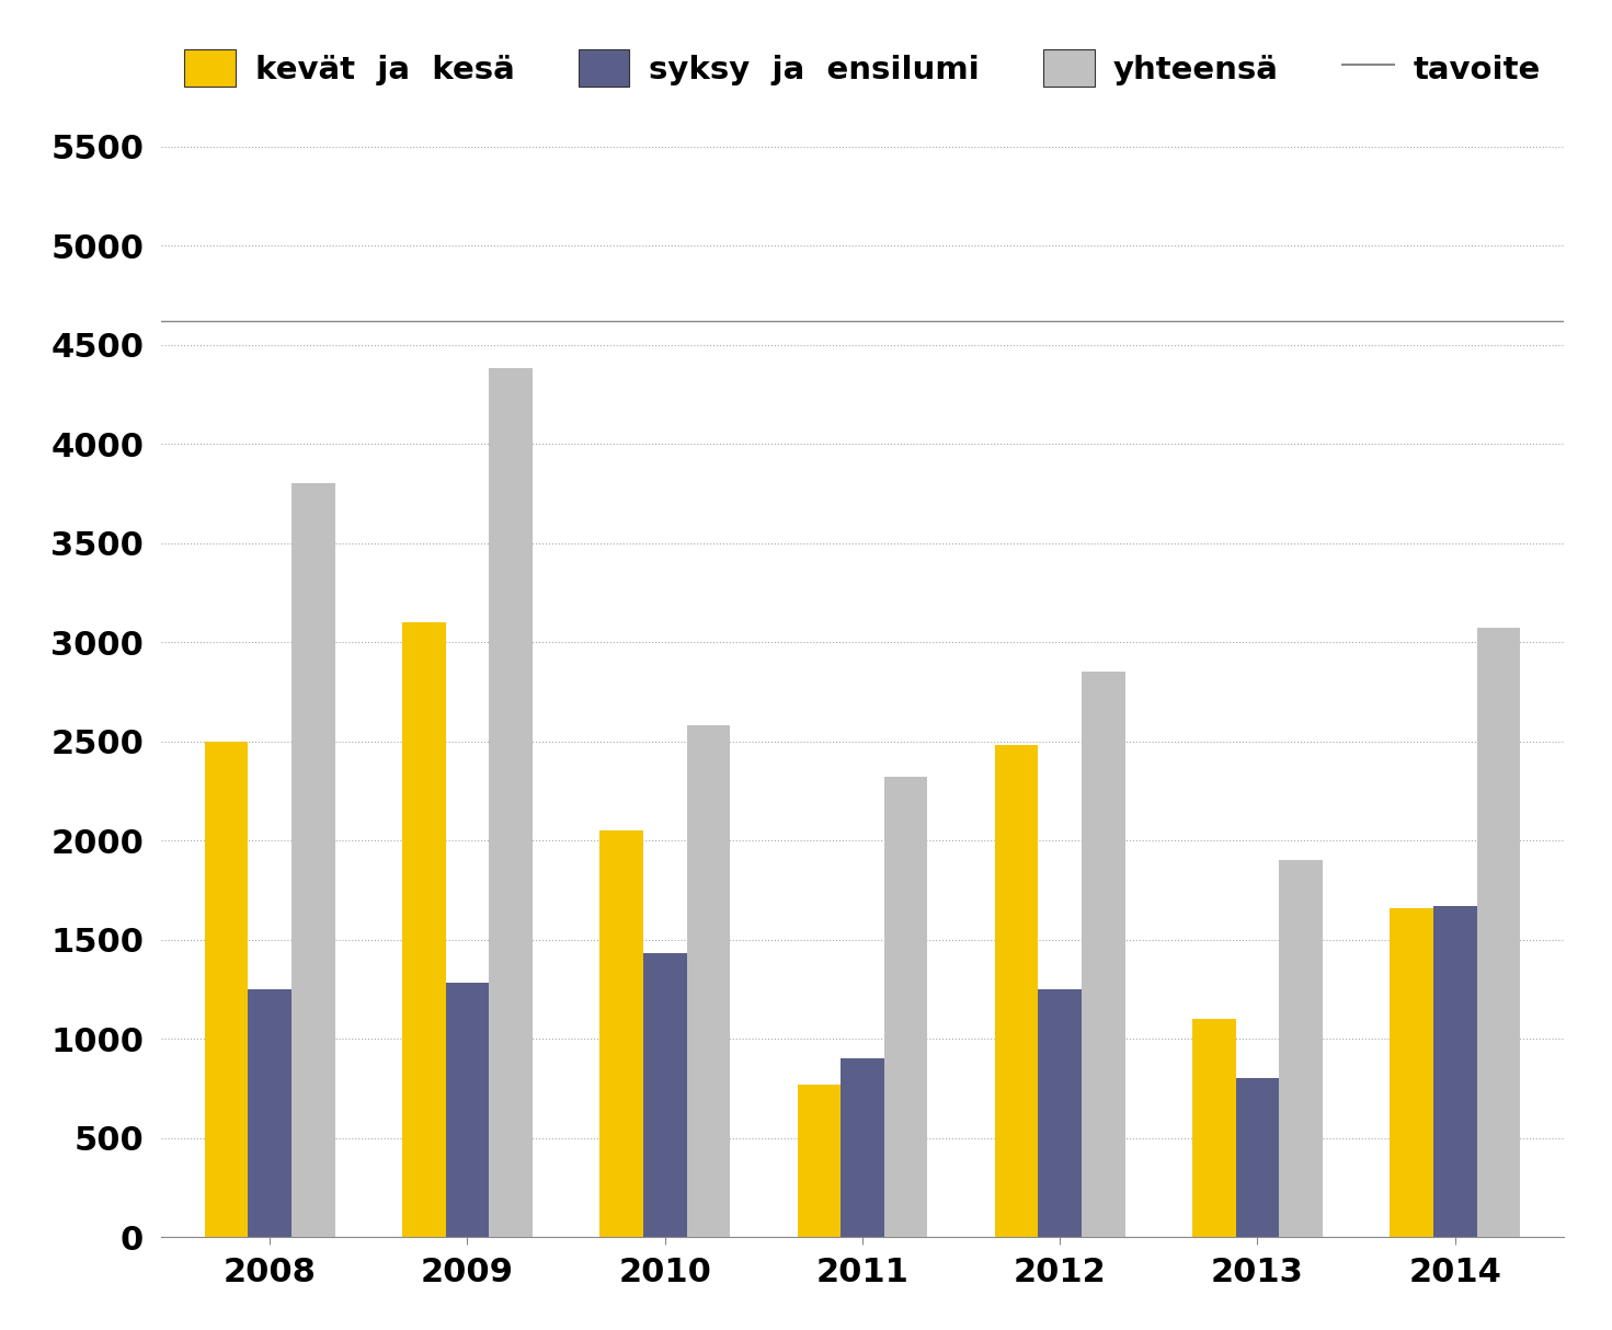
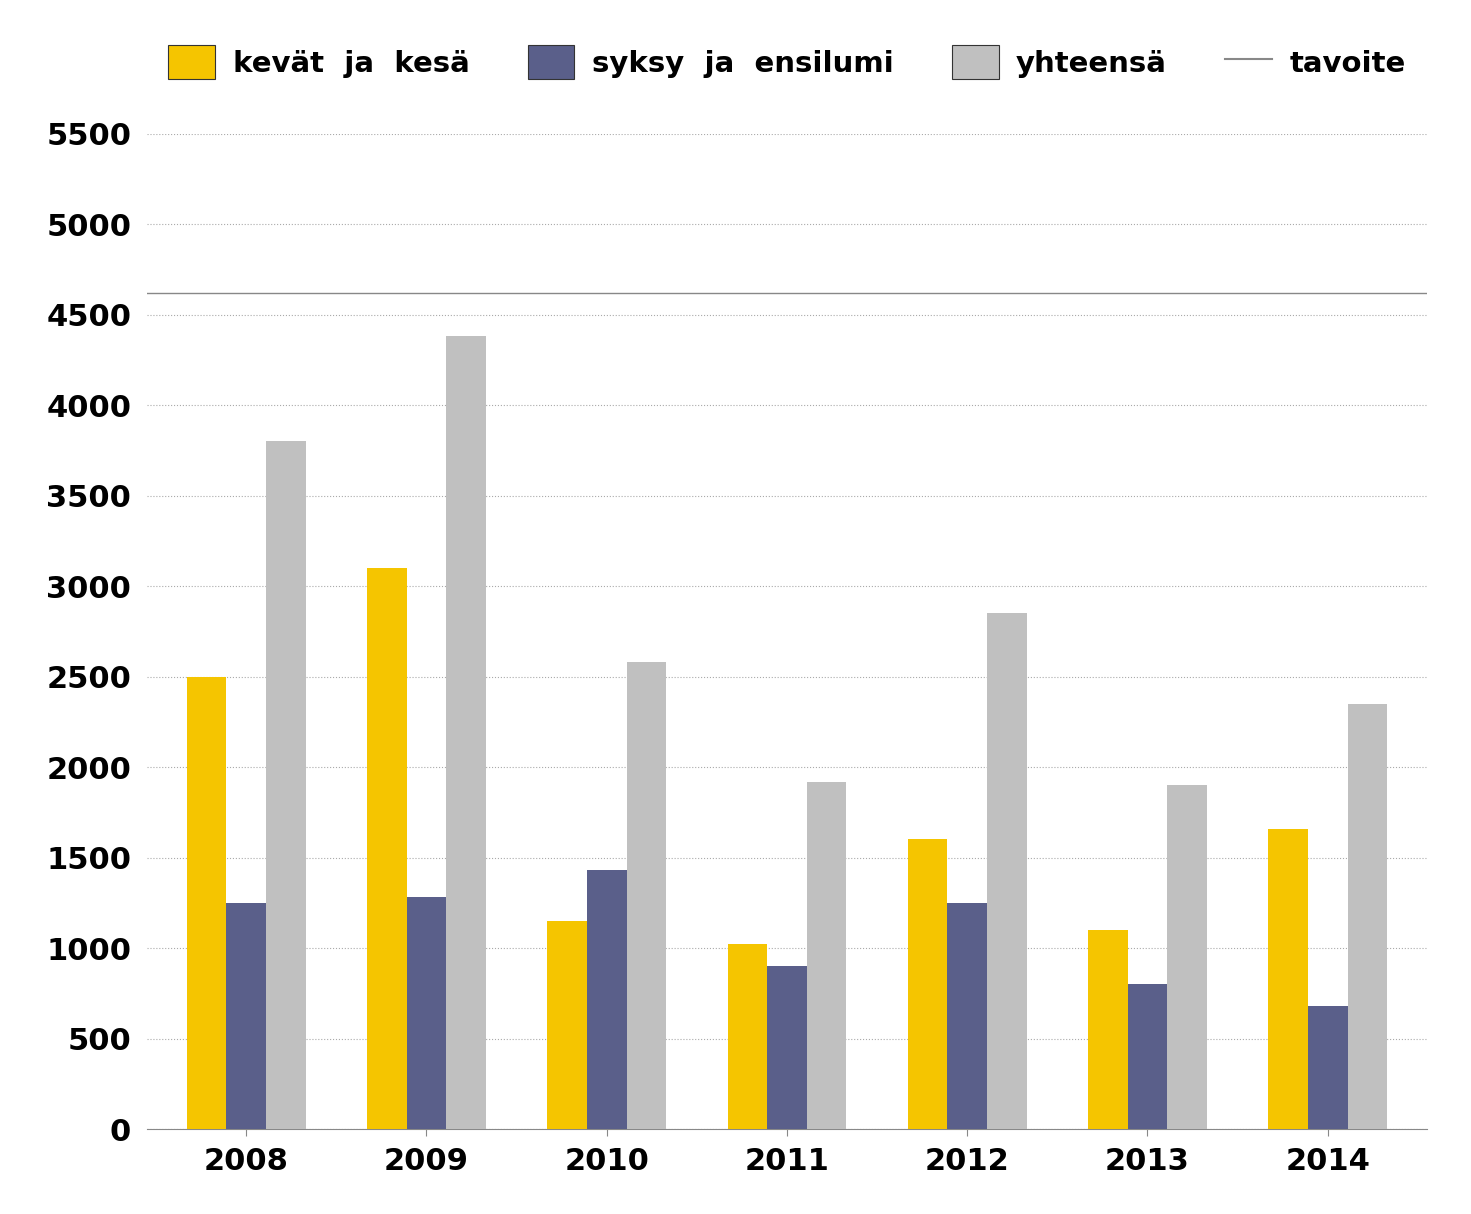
kevät ja kesä/2010: 2050 -> 1150
kevät ja kesä/2011: 770 -> 1020
yhteensä/2011: 2320 -> 1920
kevät ja kesä/2012: 2480 -> 1600
syksy ja ensilumi/2014: 1670 -> 680
yhteensä/2014: 3070 -> 2350
